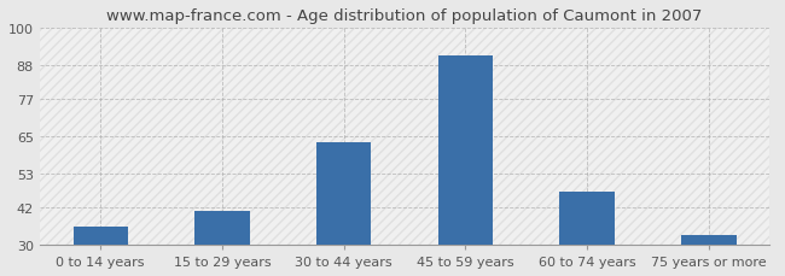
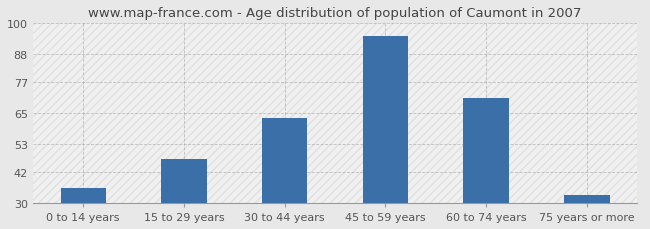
15 to 29 years: 41 -> 47
45 to 59 years: 91 -> 95
60 to 74 years: 47 -> 71
